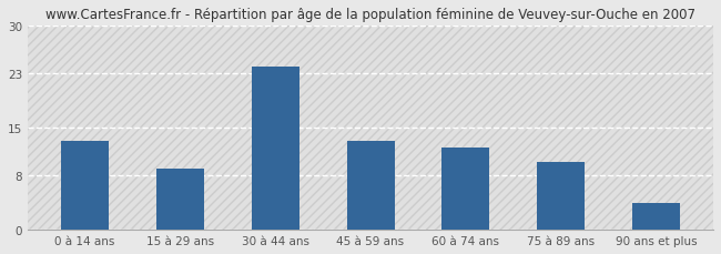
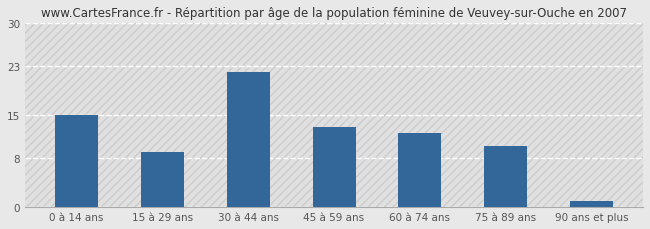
0 à 14 ans: 13 -> 15
30 à 44 ans: 24 -> 22
90 ans et plus: 4 -> 1
